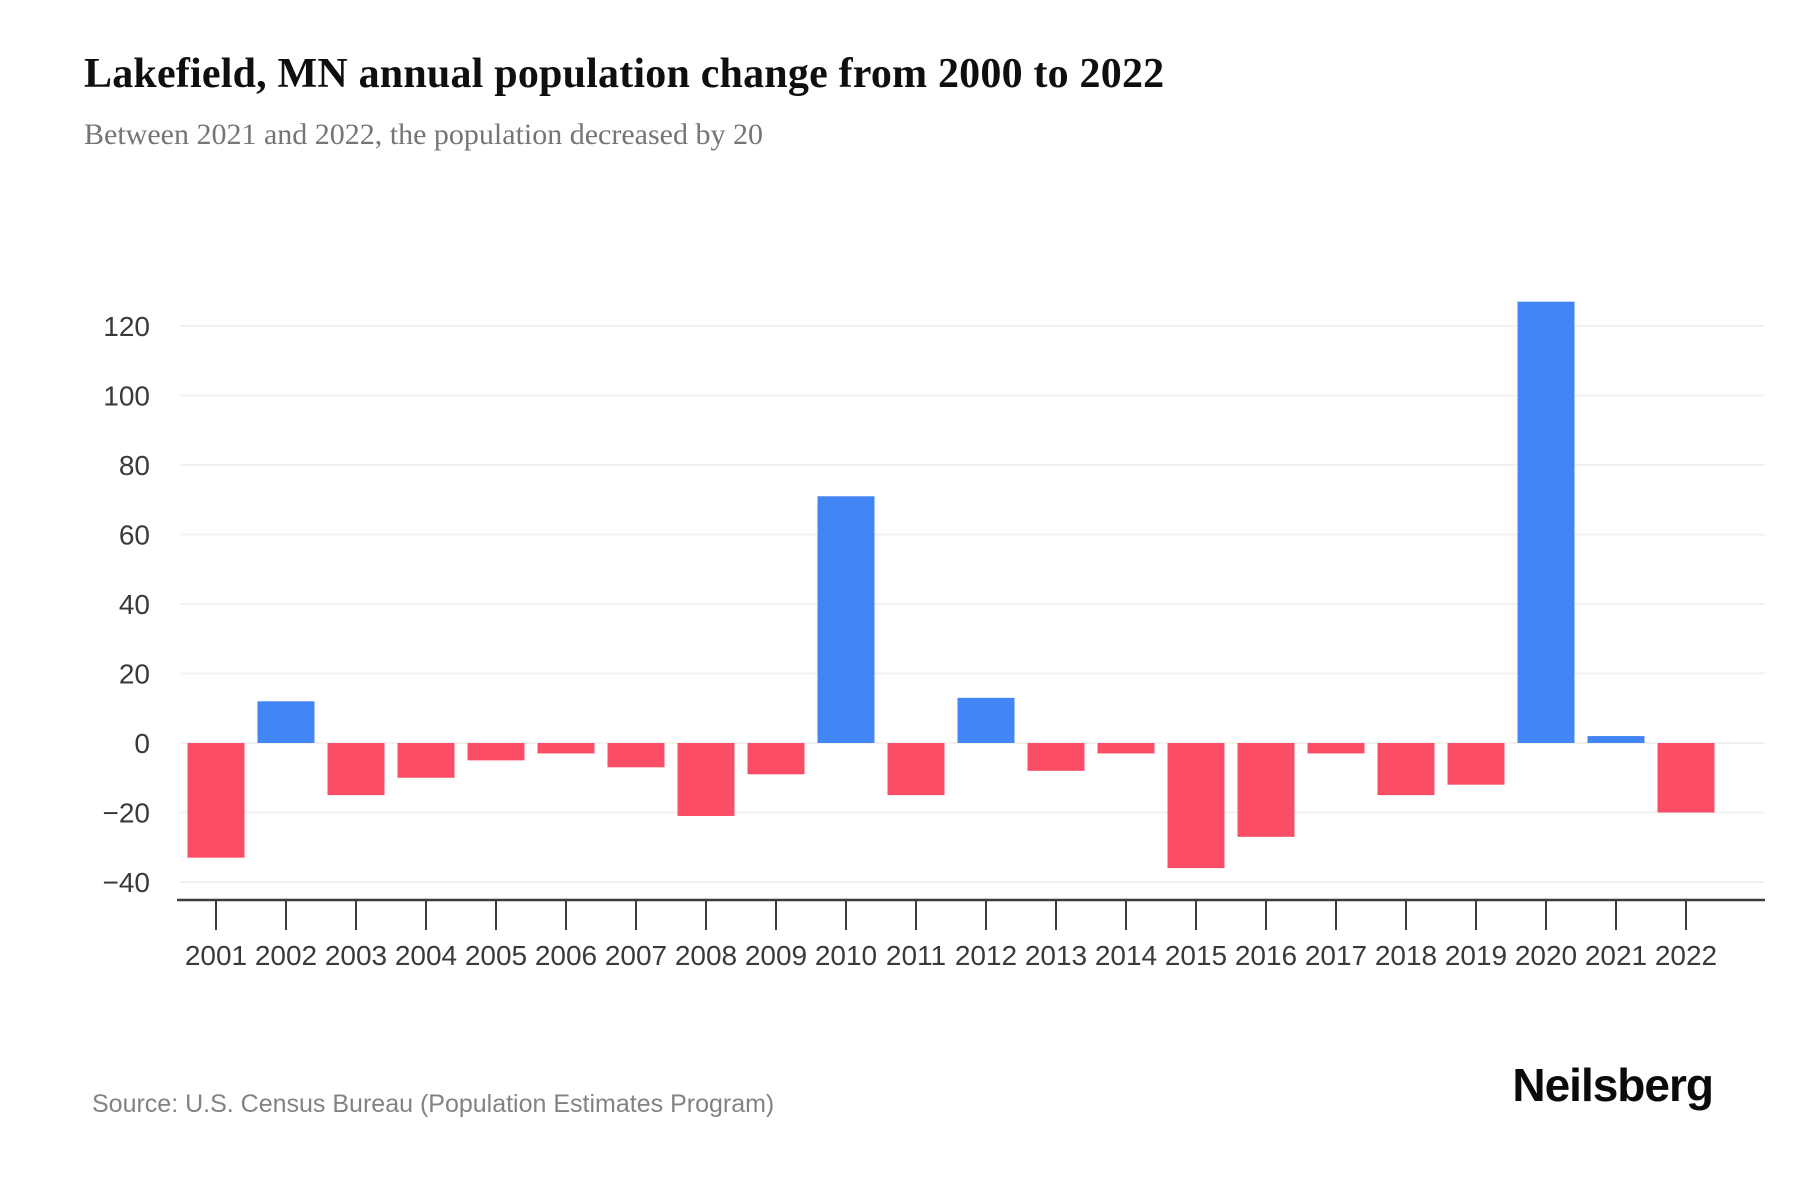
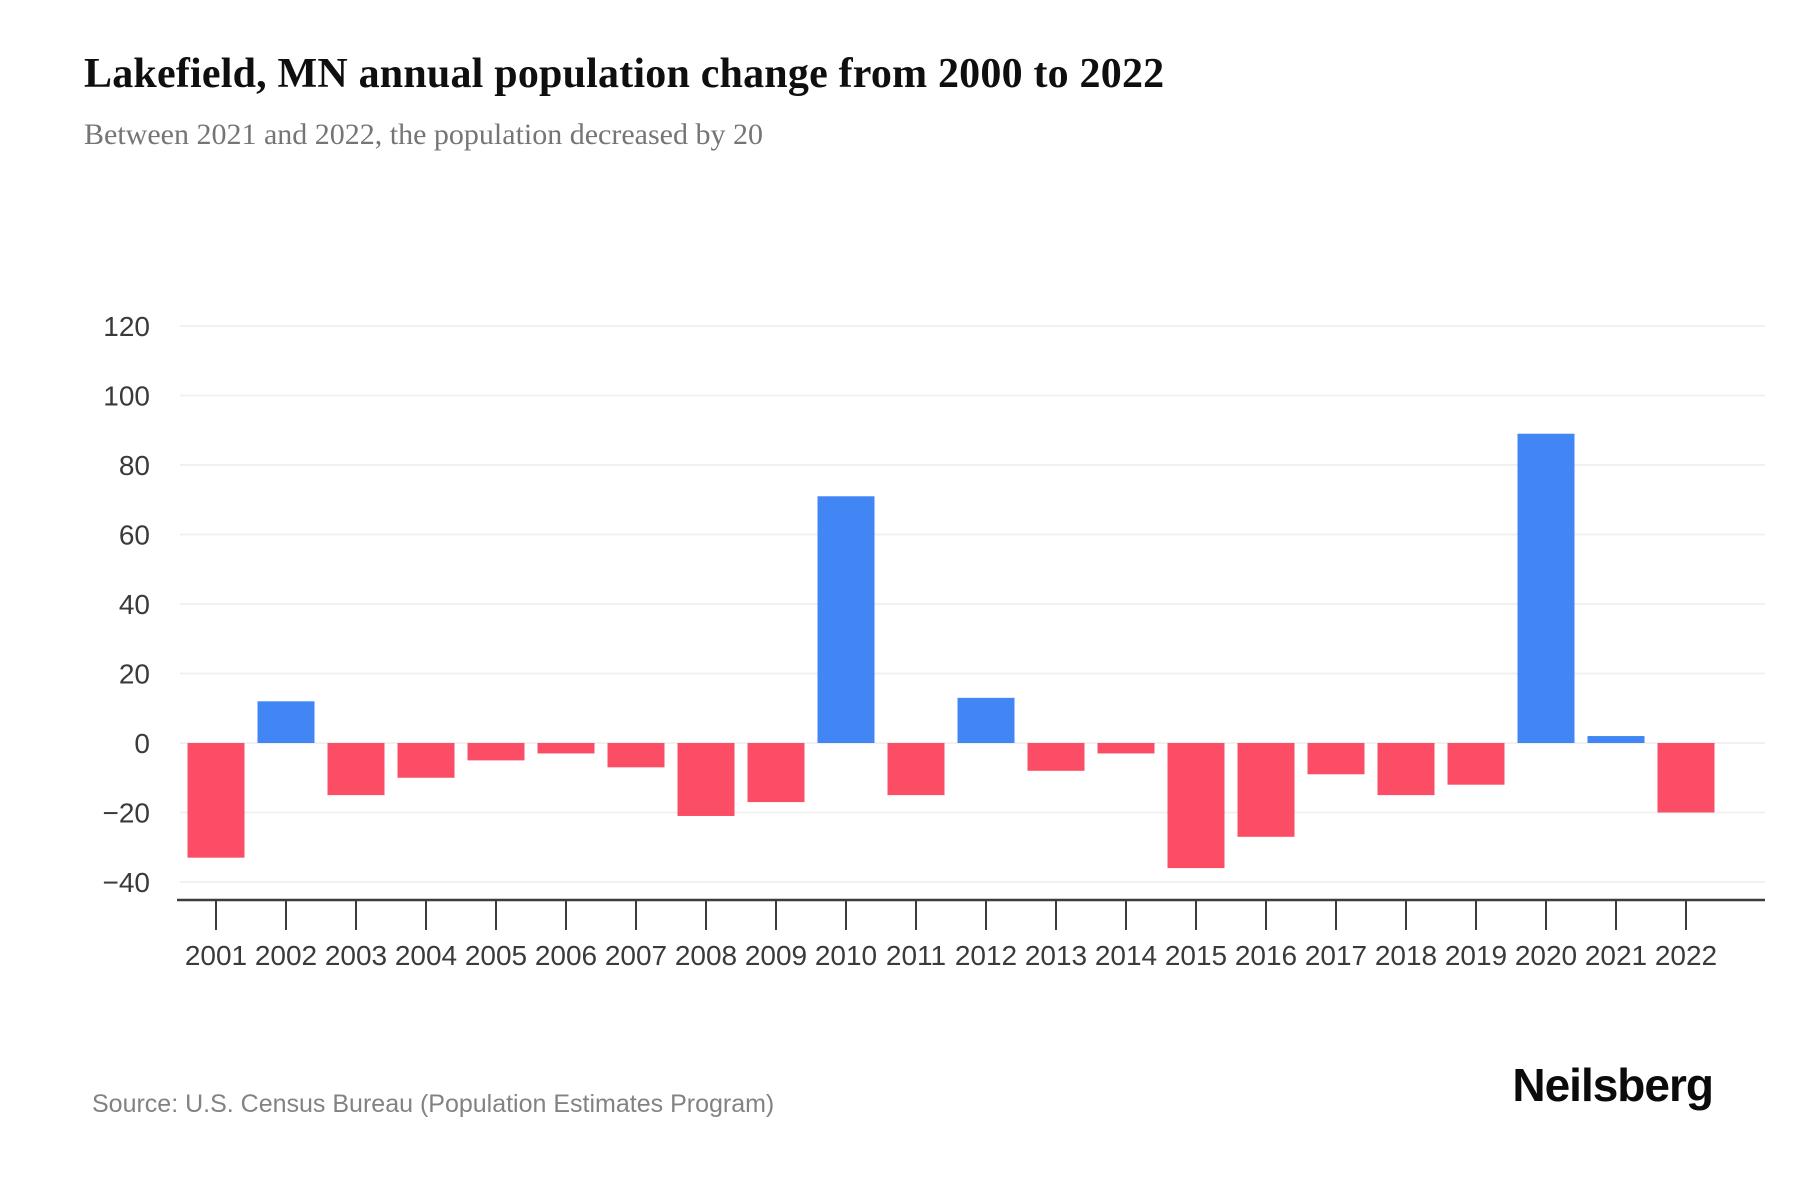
2009: -9 -> -17
2017: -3 -> -9
2020: 127 -> 89
